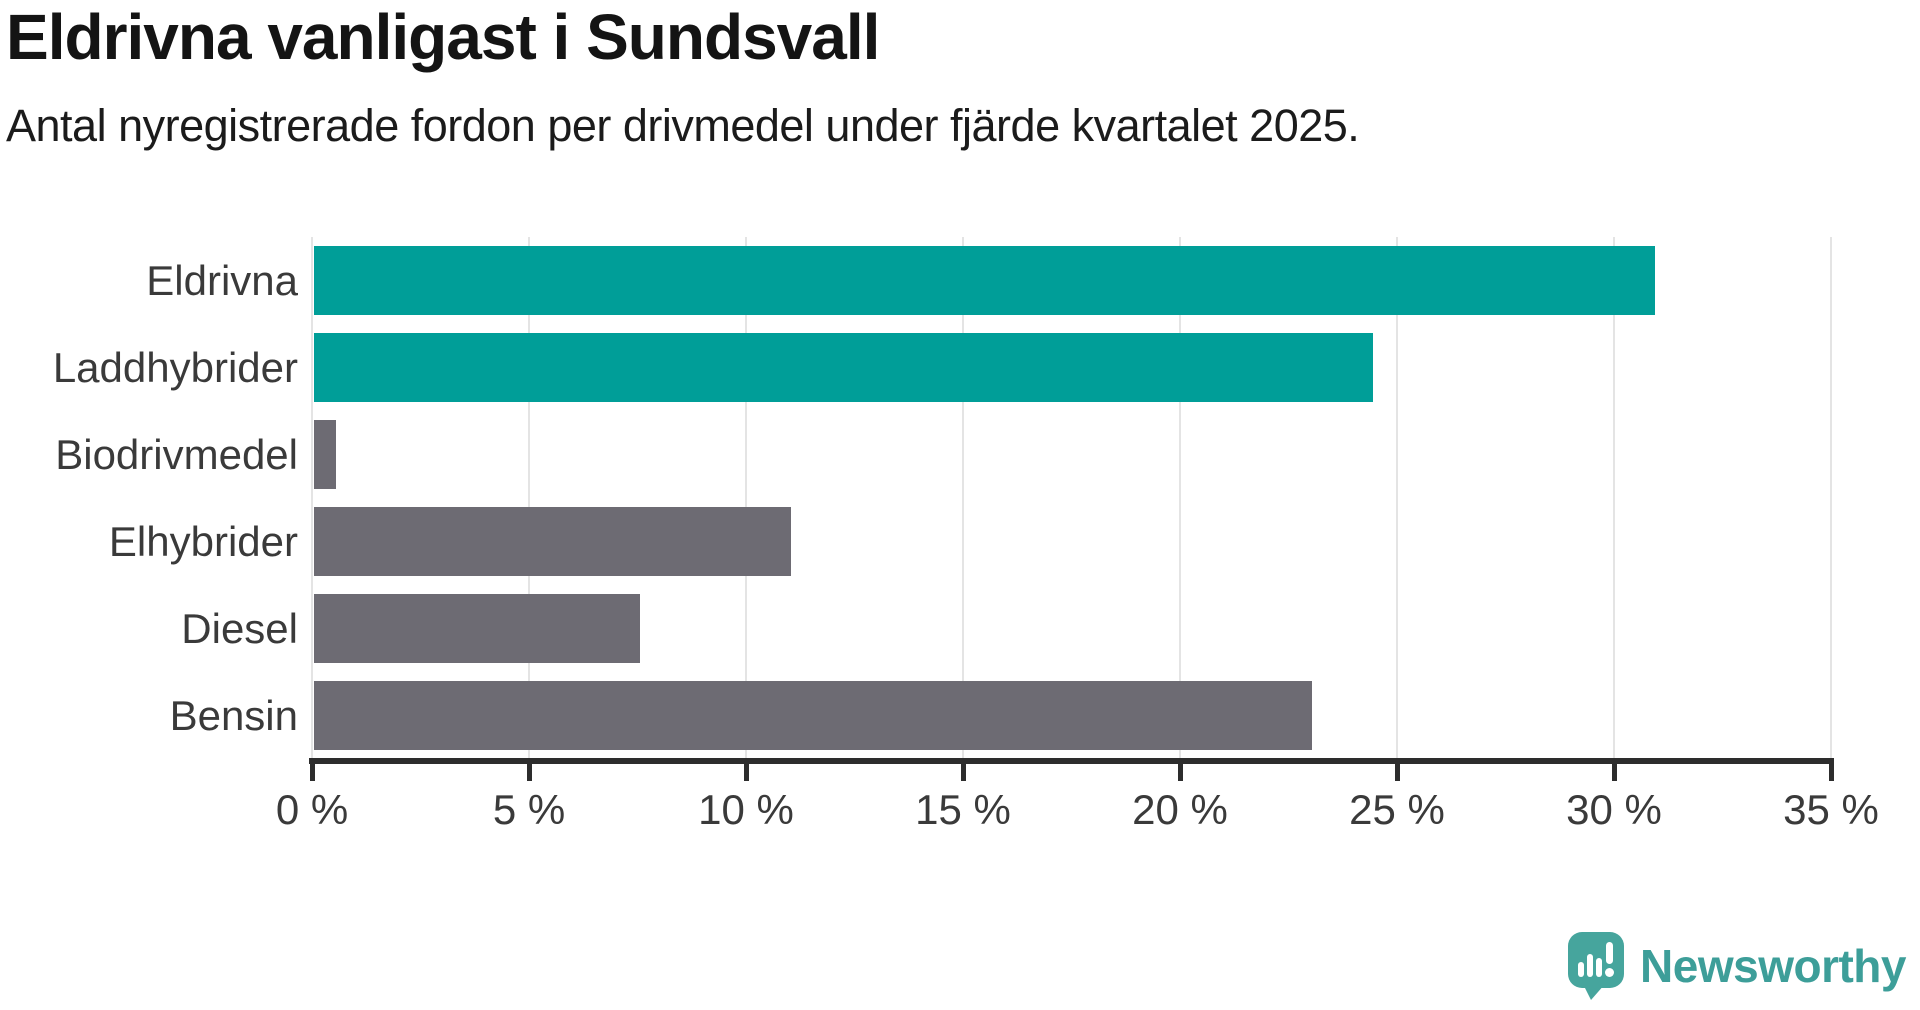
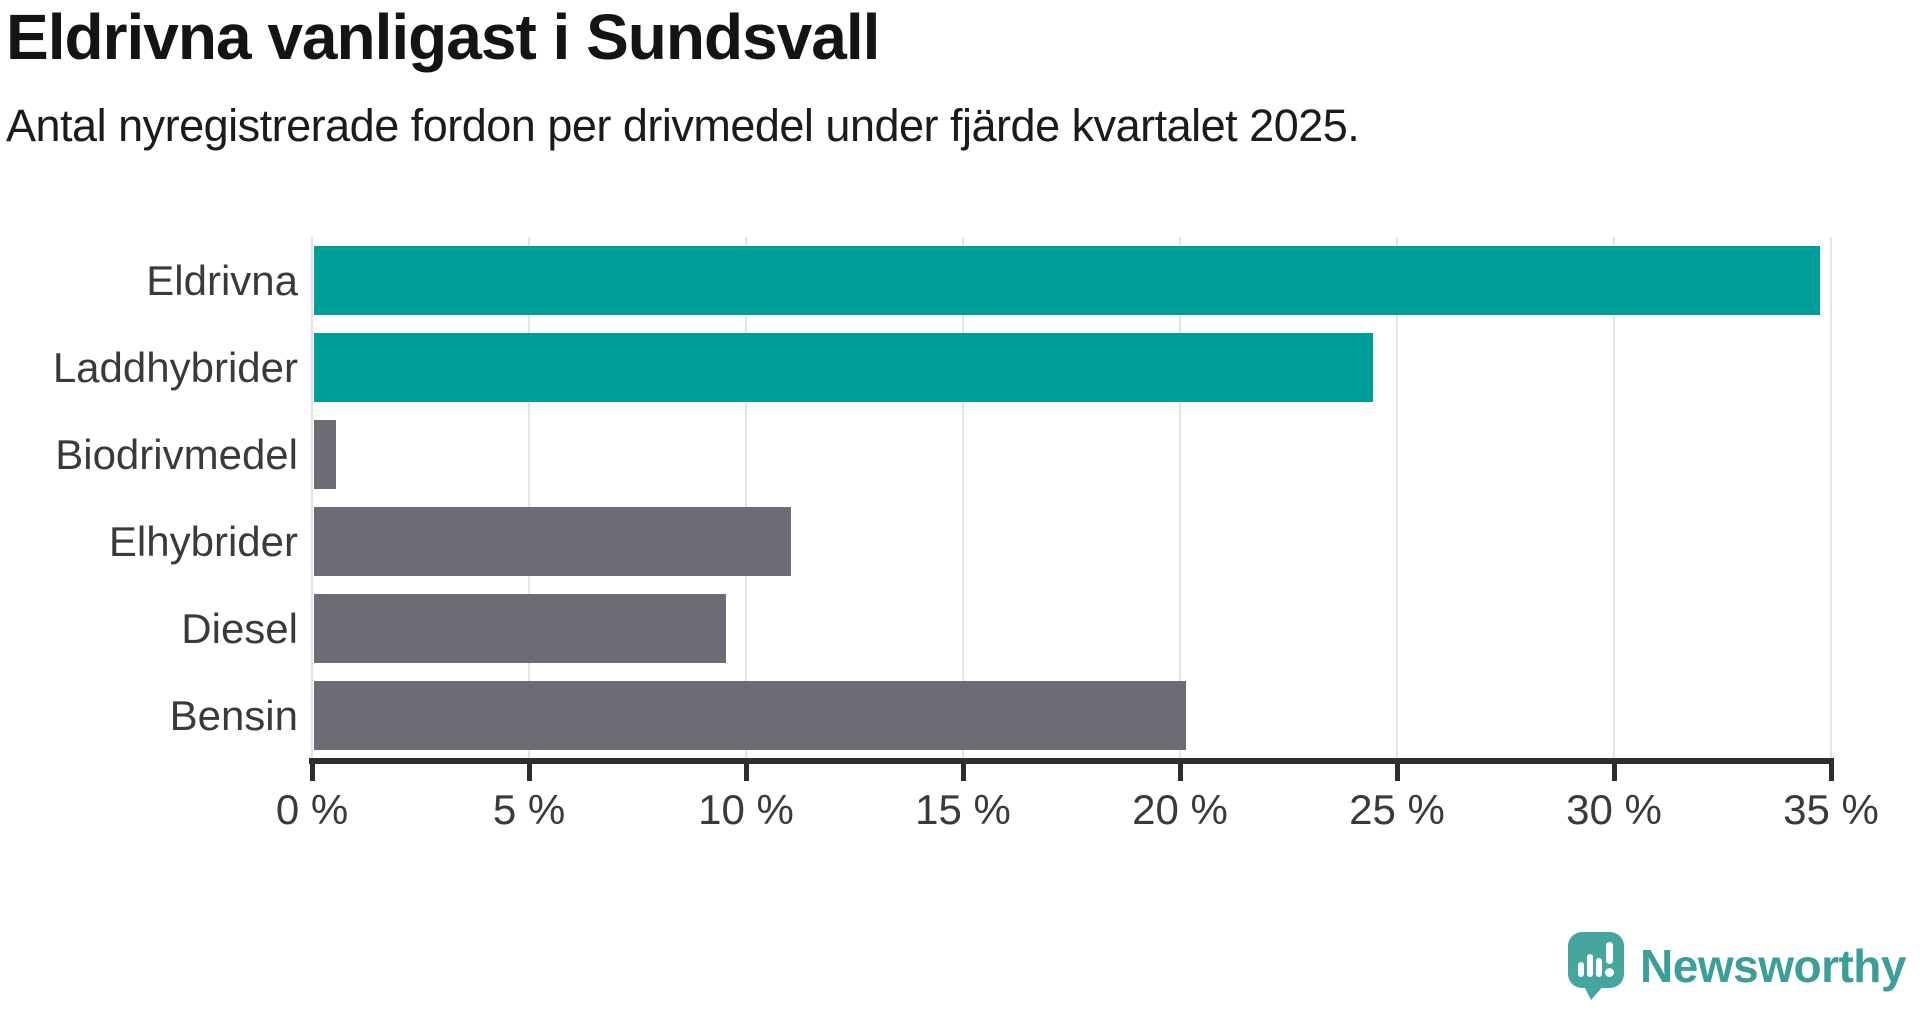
Eldrivna: 30.9% -> 34.7%
Diesel: 7.5% -> 9.5%
Bensin: 23.0% -> 20.1%
